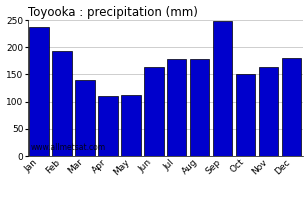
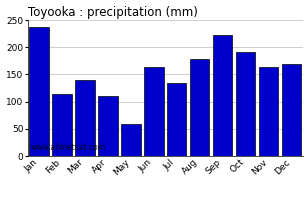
Feb: 193 -> 114
May: 113 -> 58
Jul: 178 -> 134
Sep: 248 -> 222
Oct: 151 -> 192
Dec: 181 -> 170
